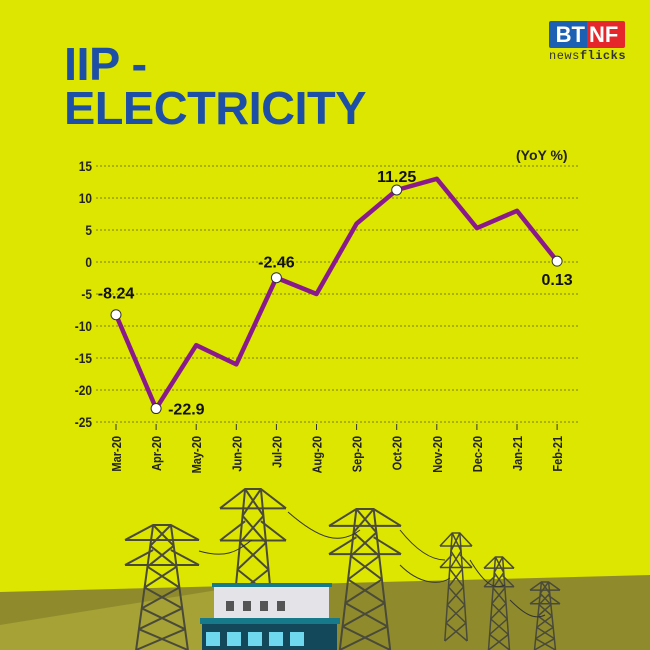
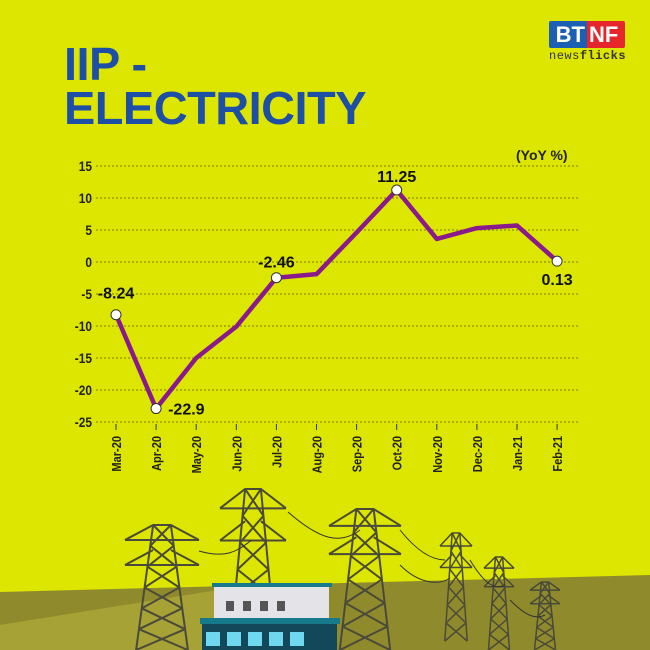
May-20: -13 -> -15
Jun-20: -16 -> -10
Aug-20: -5 -> -2
Sep-20: 6 -> 5
Nov-20: 13 -> 4
Jan-21: 8 -> 6
